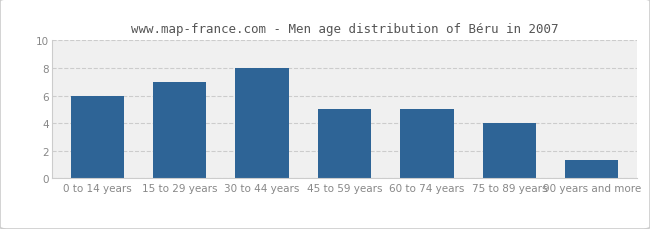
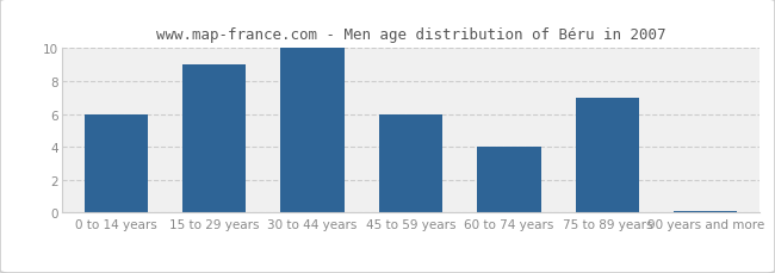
15 to 29 years: 7.0 -> 9.0
30 to 44 years: 8.0 -> 10.0
45 to 59 years: 5.0 -> 6.0
60 to 74 years: 5.0 -> 4.0
75 to 89 years: 4.0 -> 7.0
90 years and more: 1.3 -> 0.1
